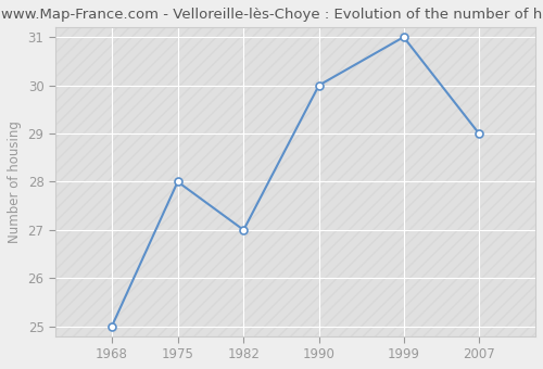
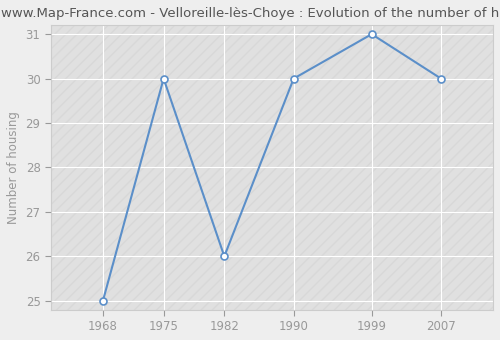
1975: 28 -> 30
1982: 27 -> 26
2007: 29 -> 30
